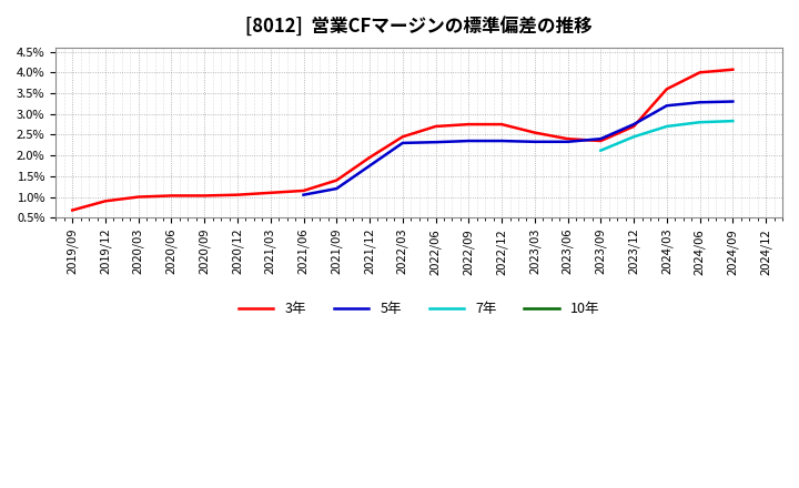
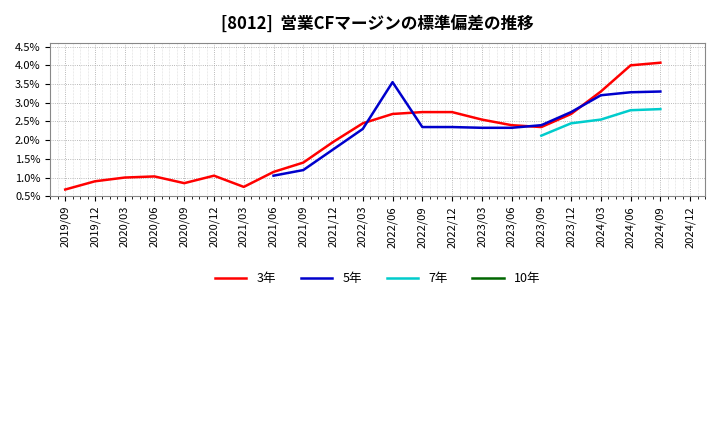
3年/2020/09: 1.03% -> 0.85%
3年/2021/03: 1.10% -> 0.75%
5年/2022/06: 2.32% -> 3.55%
3年/2024/03: 3.60% -> 3.30%
7年/2024/03: 2.70% -> 2.55%
